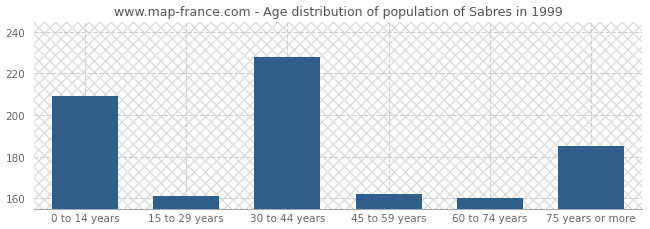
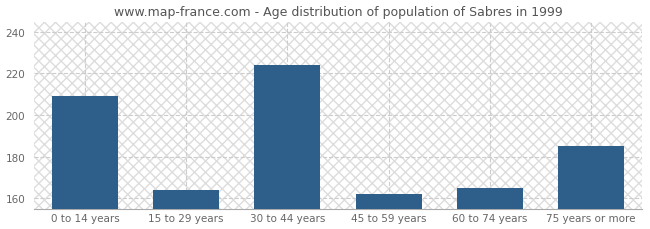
15 to 29 years: 161 -> 164
30 to 44 years: 228 -> 224
60 to 74 years: 160 -> 165
